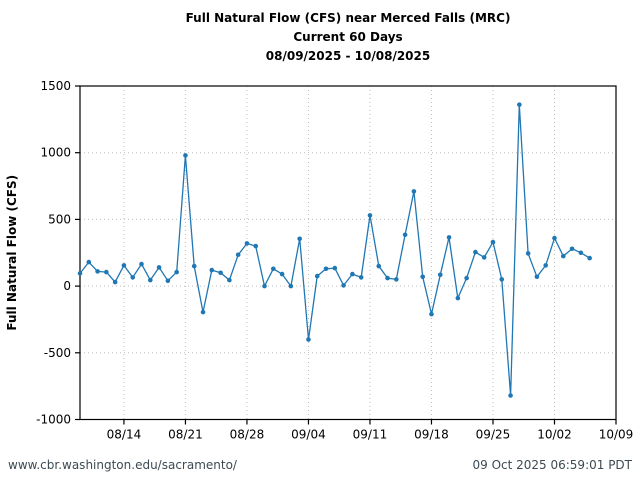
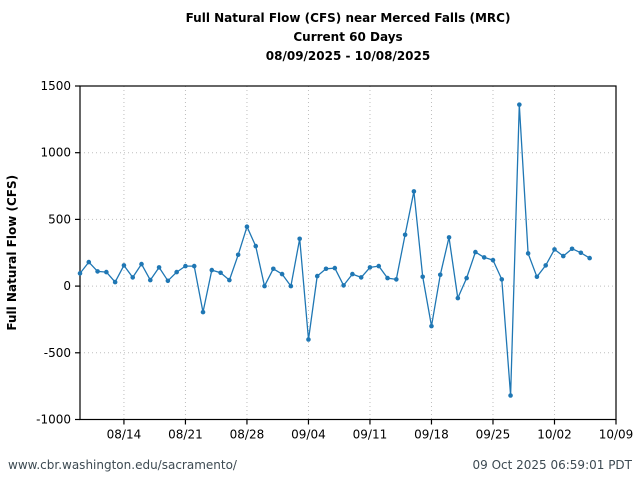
08/21: 980 -> 150
08/28: 320 -> 440
09/11: 530 -> 140
09/18: -210 -> -300
09/25: 330 -> 200
10/02: 360 -> 280
